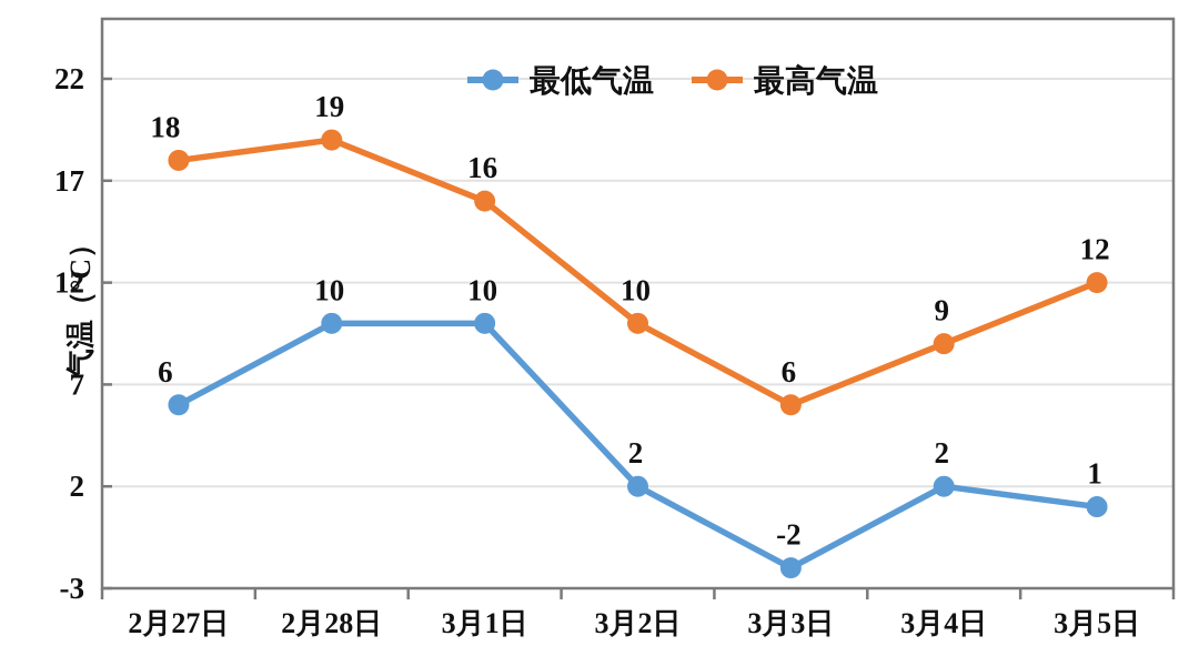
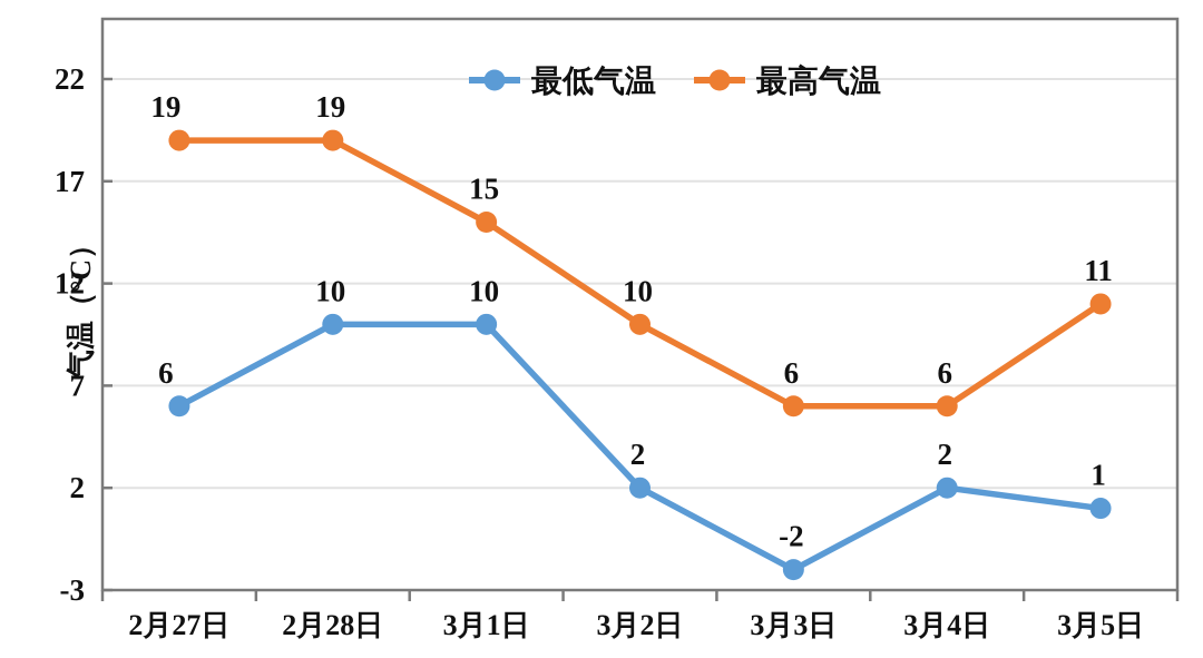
最高气温/2月27日: 18 -> 19
最高气温/3月1日: 16 -> 15
最高气温/3月4日: 9 -> 6
最高气温/3月5日: 12 -> 11
